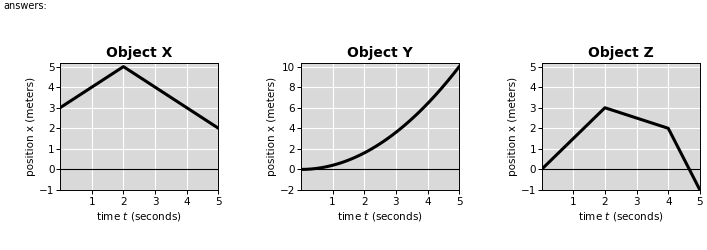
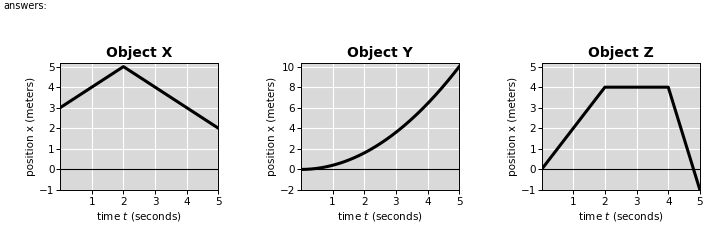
Object Z/2: 3 -> 4
Object Z/4: 2 -> 4
